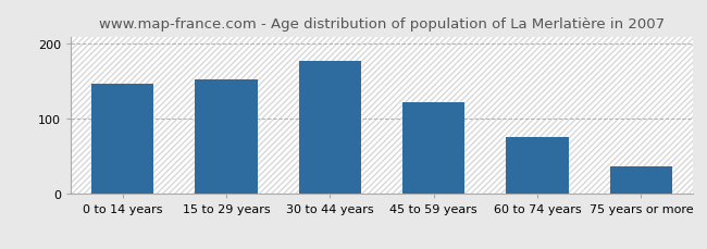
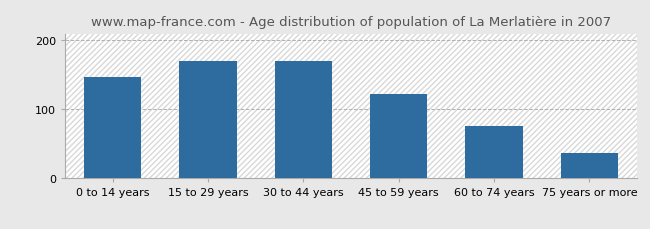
15 to 29 years: 153 -> 170
30 to 44 years: 178 -> 170
